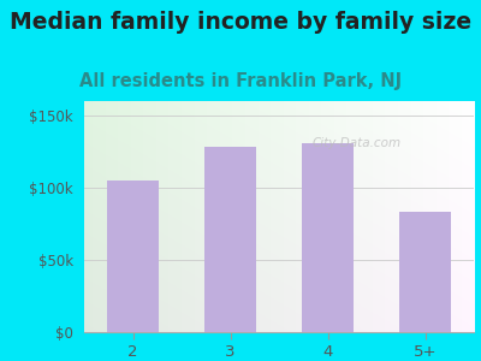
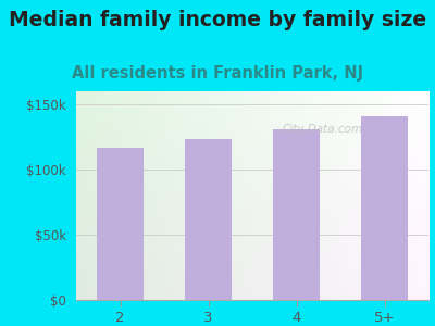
2: $105k -> $117k
3: $128k -> $123k
5+: $83k -> $141k
